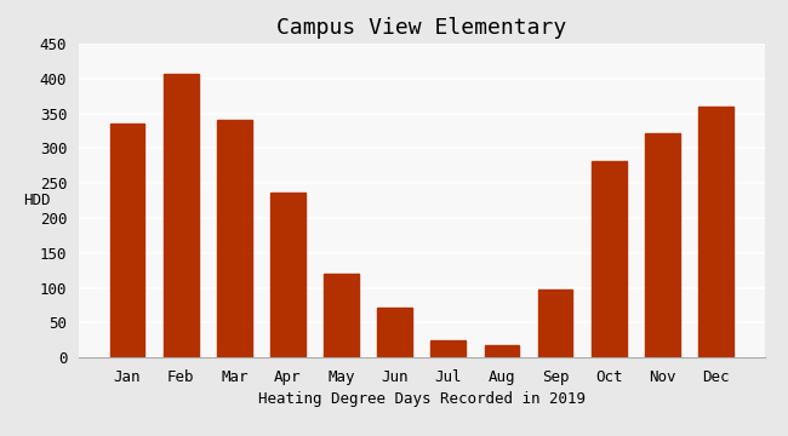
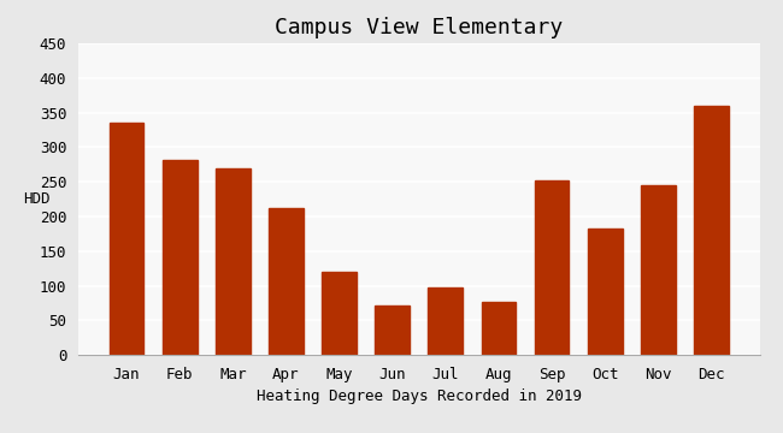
Feb: 407 -> 282
Mar: 340 -> 270
Apr: 236 -> 212
Jul: 24 -> 98
Aug: 17 -> 76
Sep: 97 -> 252
Oct: 281 -> 182
Nov: 322 -> 246
